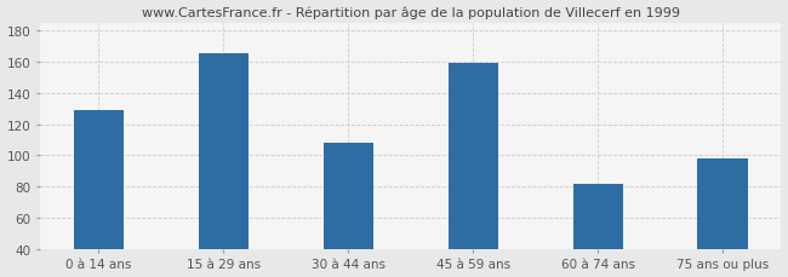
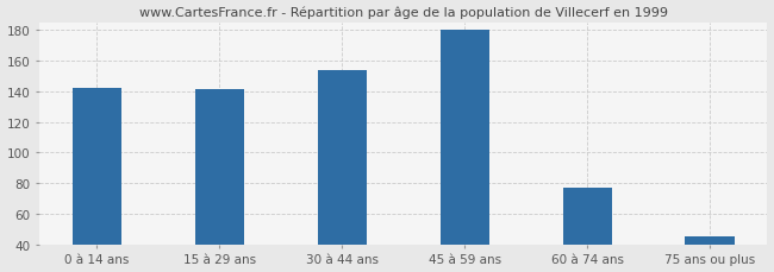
0 à 14 ans: 129 -> 142
15 à 29 ans: 165 -> 141
30 à 44 ans: 108 -> 154
45 à 59 ans: 159 -> 180
60 à 74 ans: 82 -> 77
75 ans ou plus: 98 -> 45
